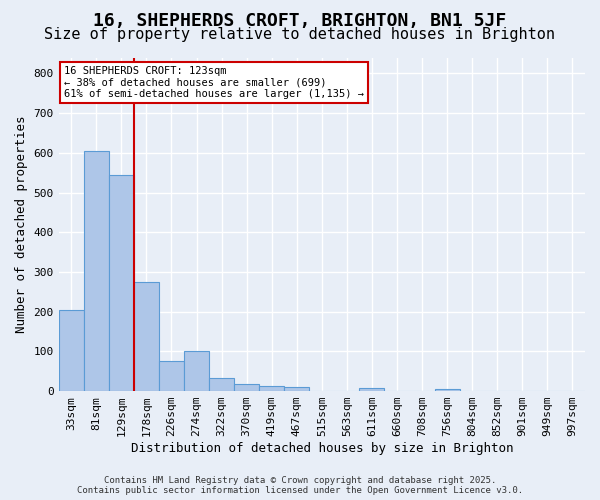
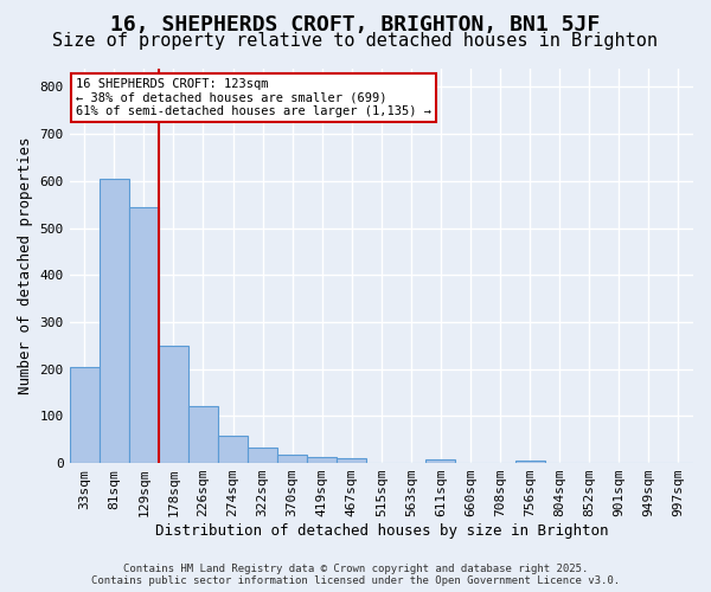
178sqm: 275 -> 250
226sqm: 75 -> 120
274sqm: 100 -> 57
